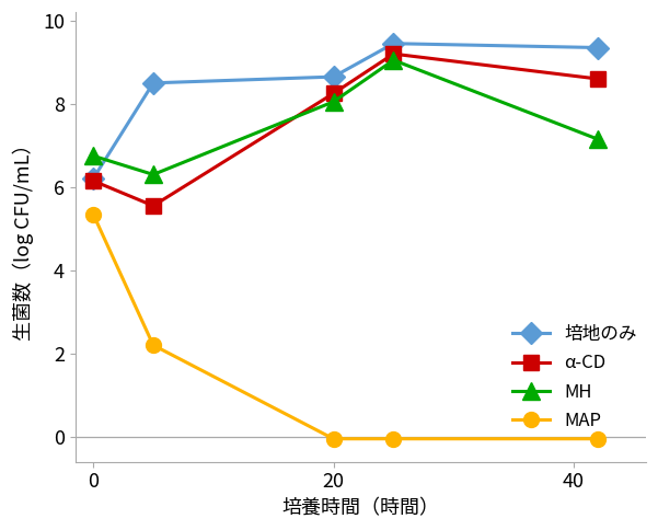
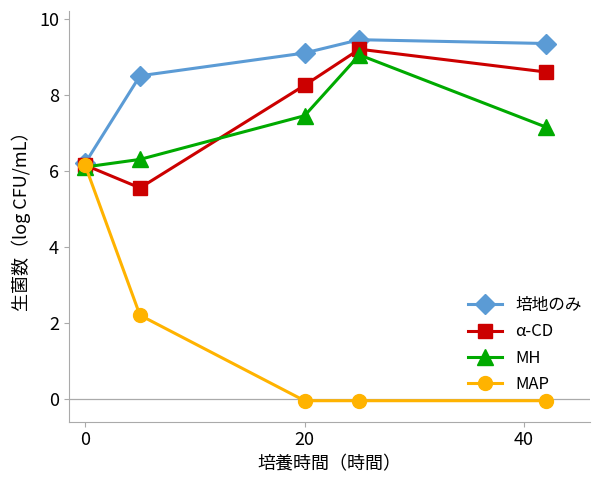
MH/0: 6.75 -> 6.10
MAP/0: 5.35 -> 6.15
培地のみ/20: 8.65 -> 9.10
MH/20: 8.05 -> 7.45
